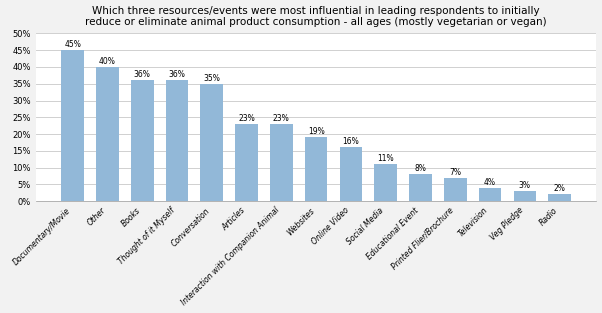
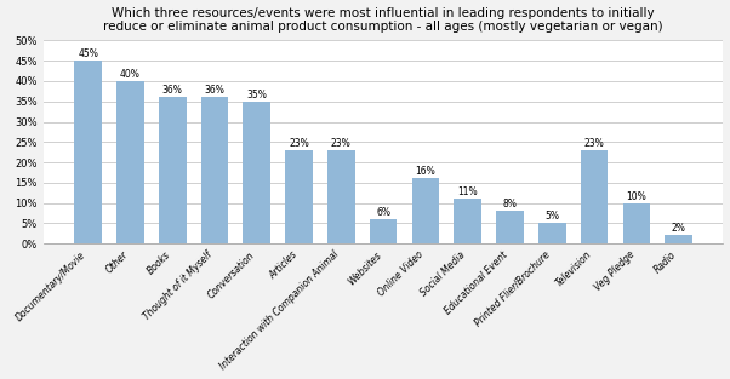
Websites: 19% -> 6%
Printed Flier/Brochure: 7% -> 5%
Television: 4% -> 23%
Veg Pledge: 3% -> 10%
